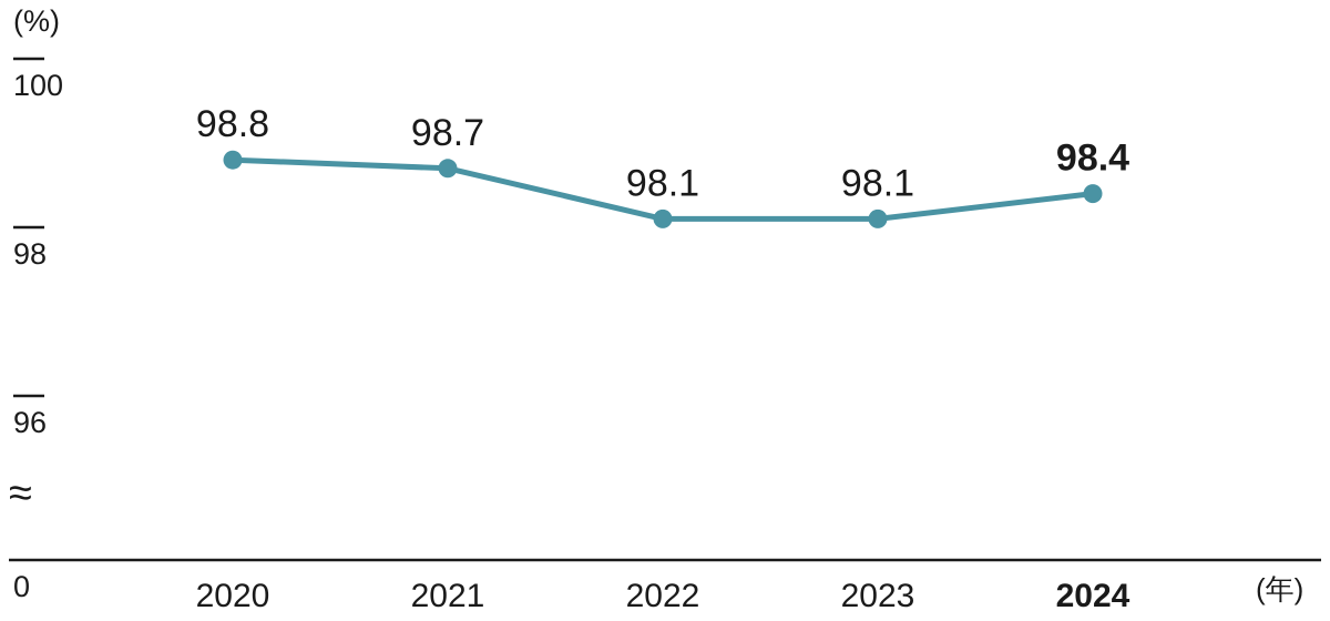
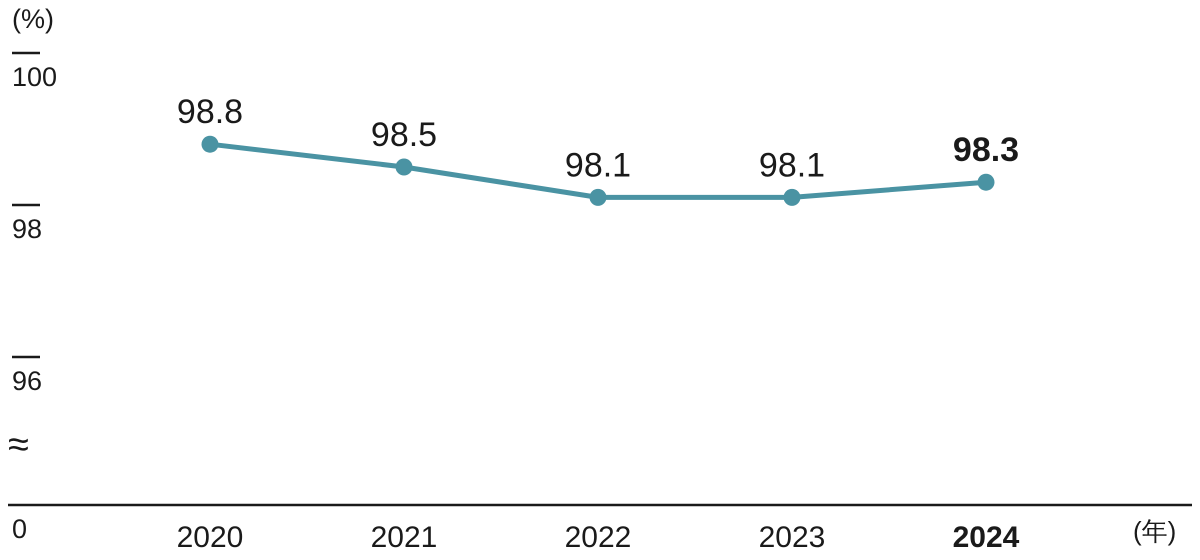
2021: 98.7 -> 98.5
2024: 98.4 -> 98.3
